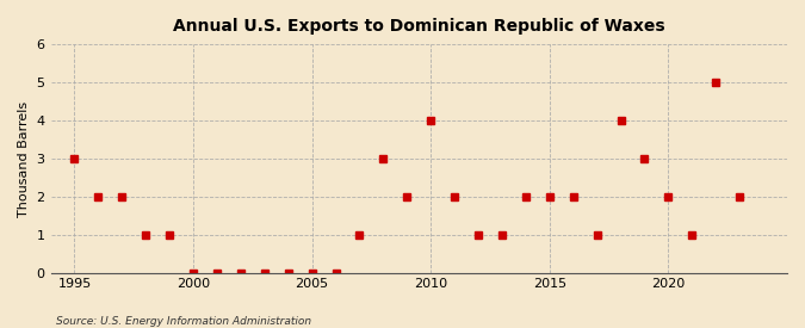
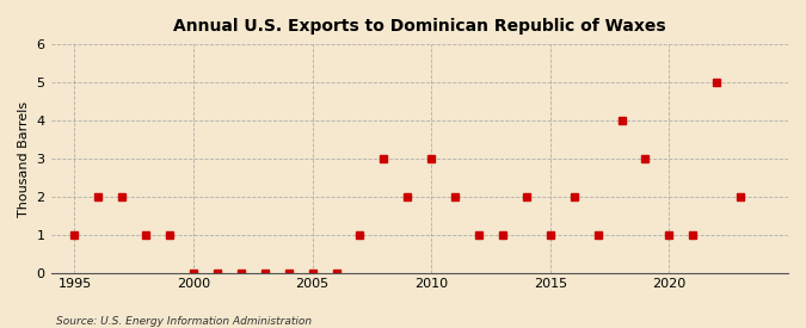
1995: 3 -> 1
2010: 4 -> 3
2015: 2 -> 1
2020: 2 -> 1
